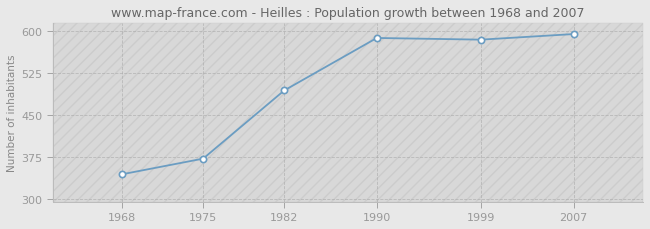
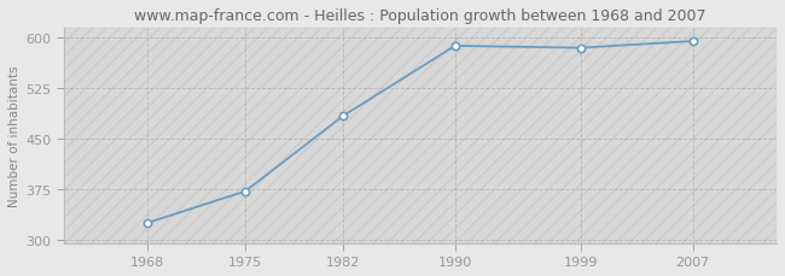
1968: 344 -> 325
1982: 494 -> 484
